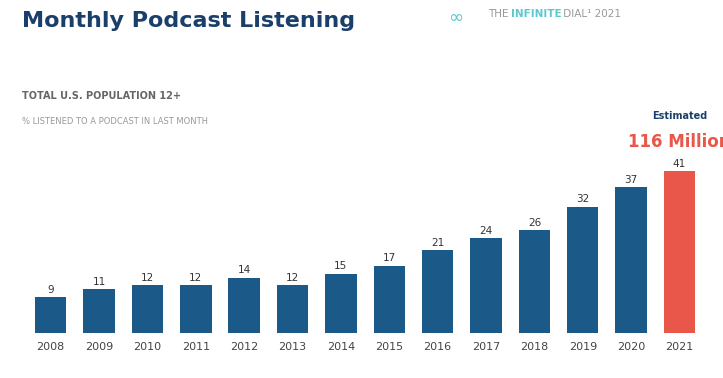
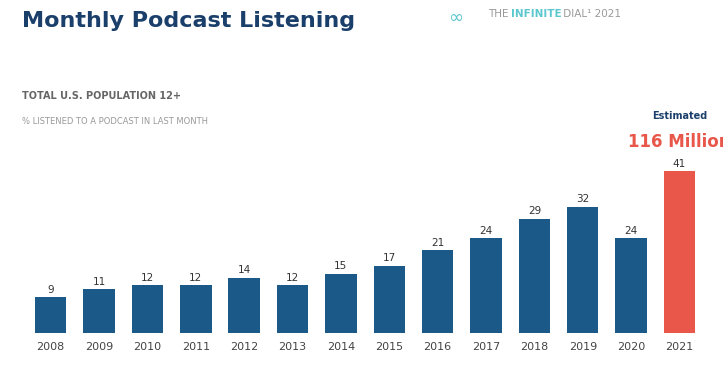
2018: 26 -> 29
2020: 37 -> 24
